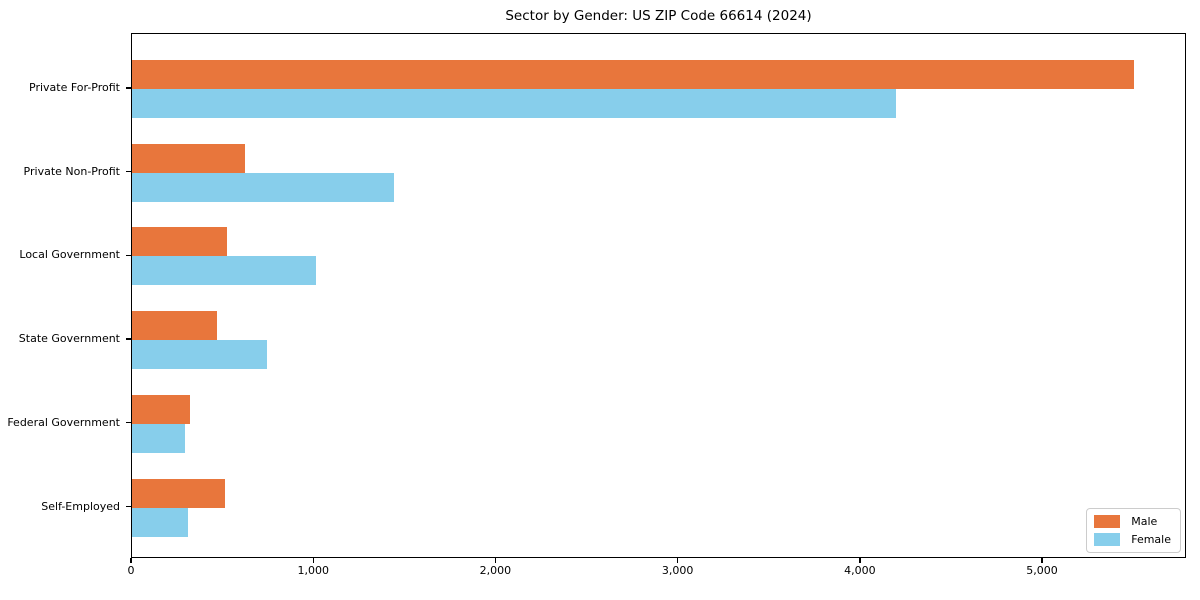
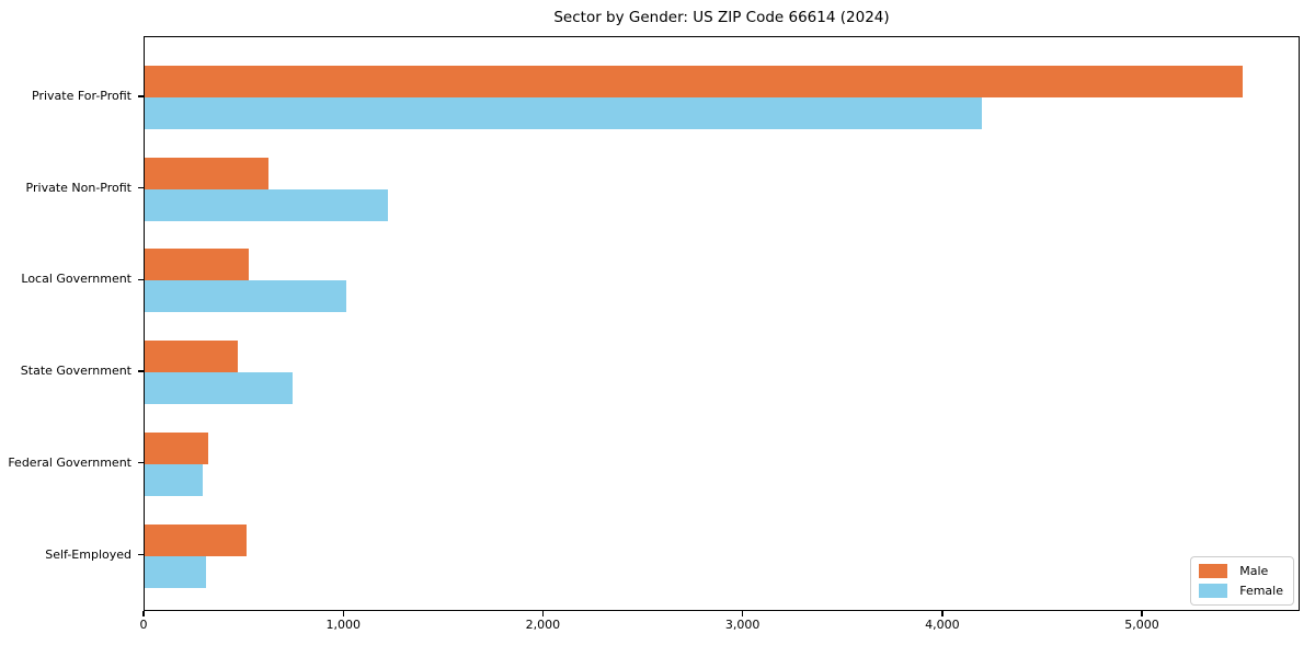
Female/Private Non-Profit: 1440 -> 1220
